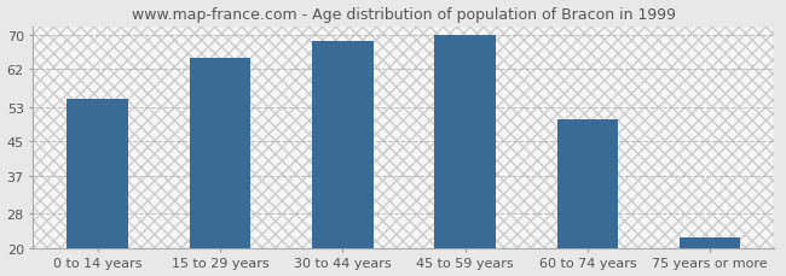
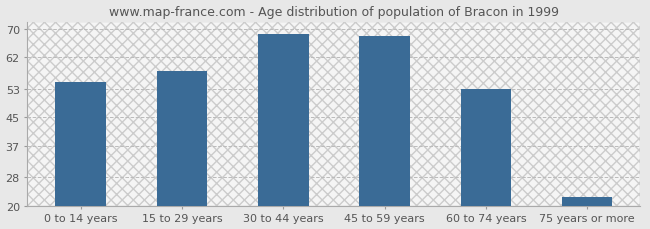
15 to 29 years: 64.5 -> 58.0
45 to 59 years: 70.0 -> 68.0
60 to 74 years: 50.0 -> 53.0
